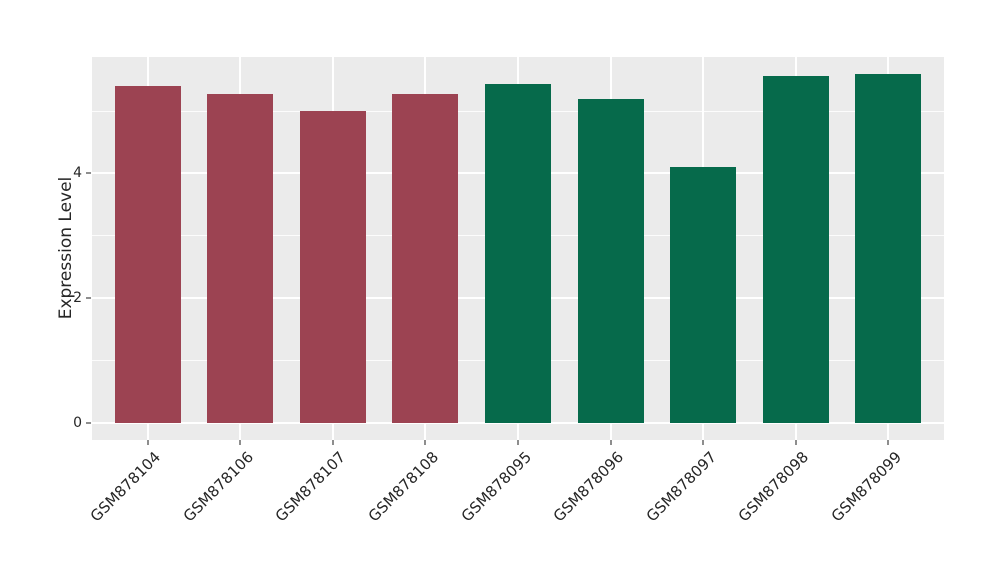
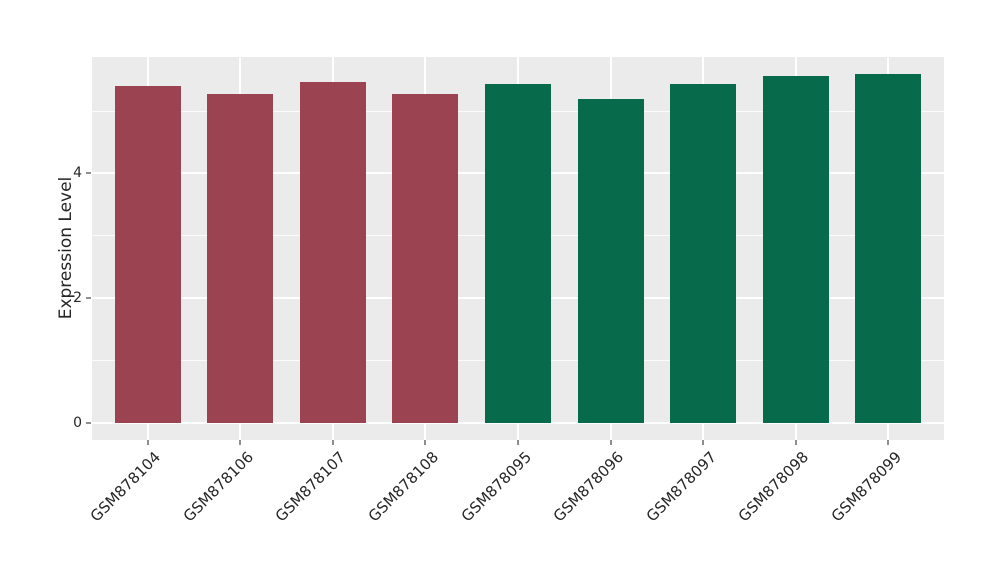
GSM878107: 5.0 -> 5.5
GSM878097: 4.1 -> 5.4
